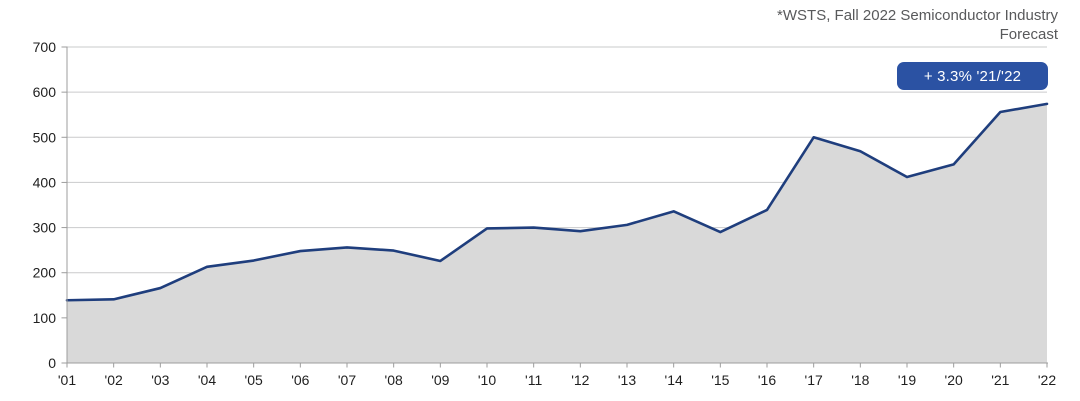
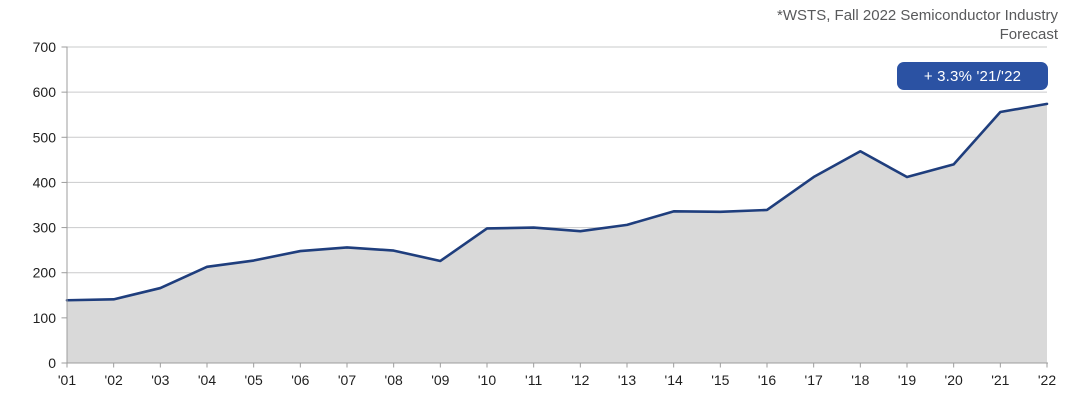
'15: 290 -> 340
'17: 500 -> 410
